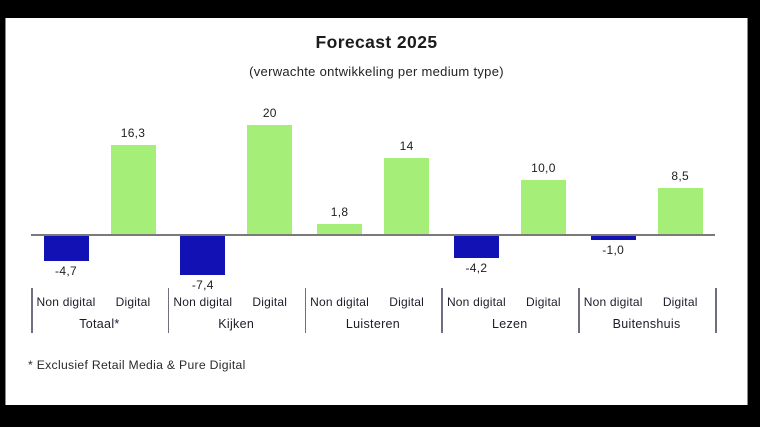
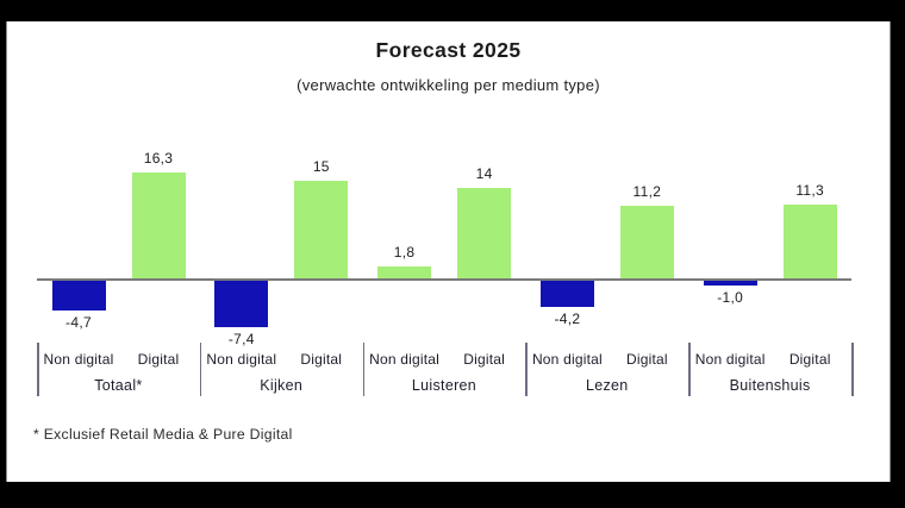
Digital/Kijken: 20 -> 15
Digital/Lezen: 10,0 -> 11,2
Digital/Buitenshuis: 8,5 -> 11,3
